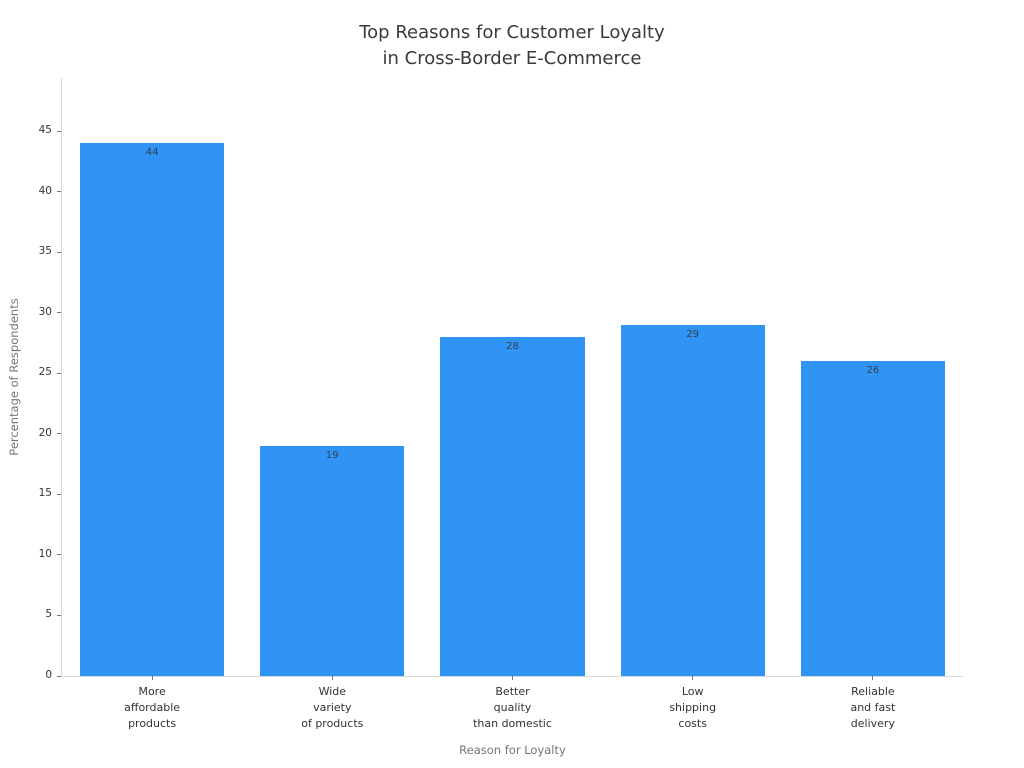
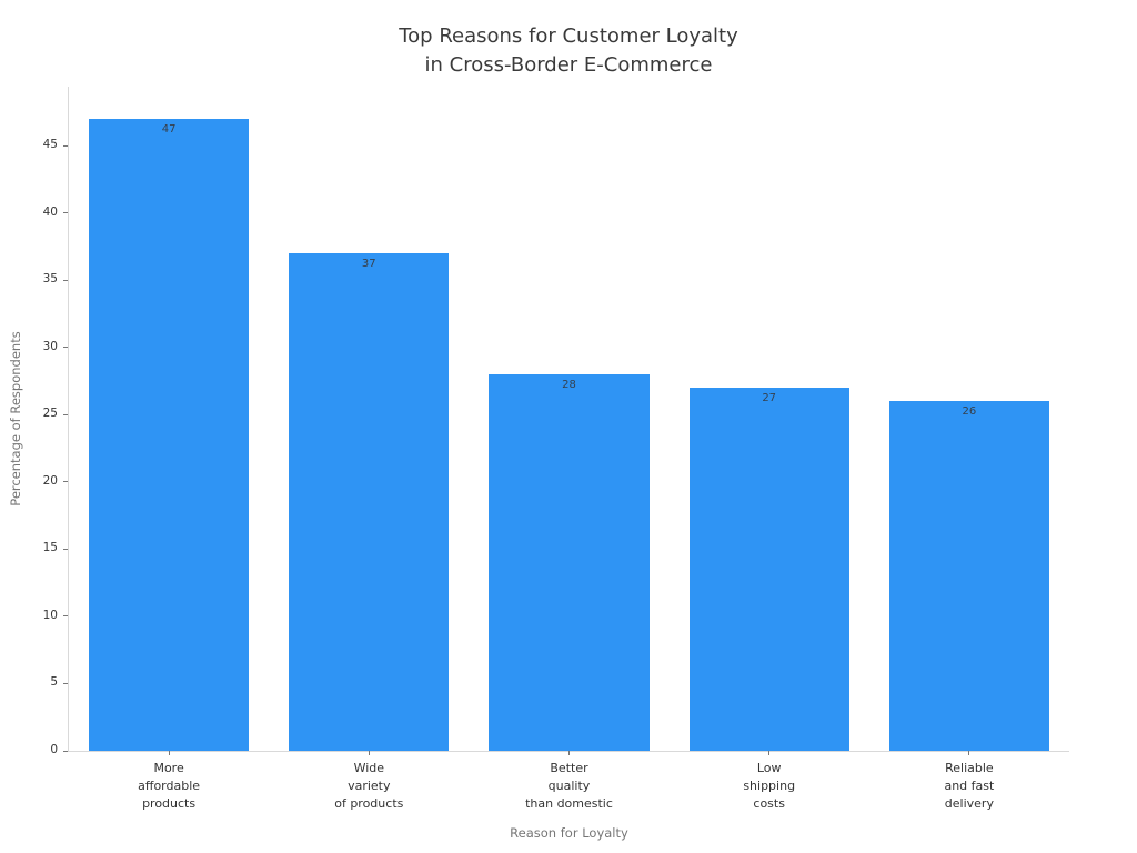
More affordable products: 44 -> 47
Wide variety of products: 19 -> 37
Low shipping costs: 29 -> 27
